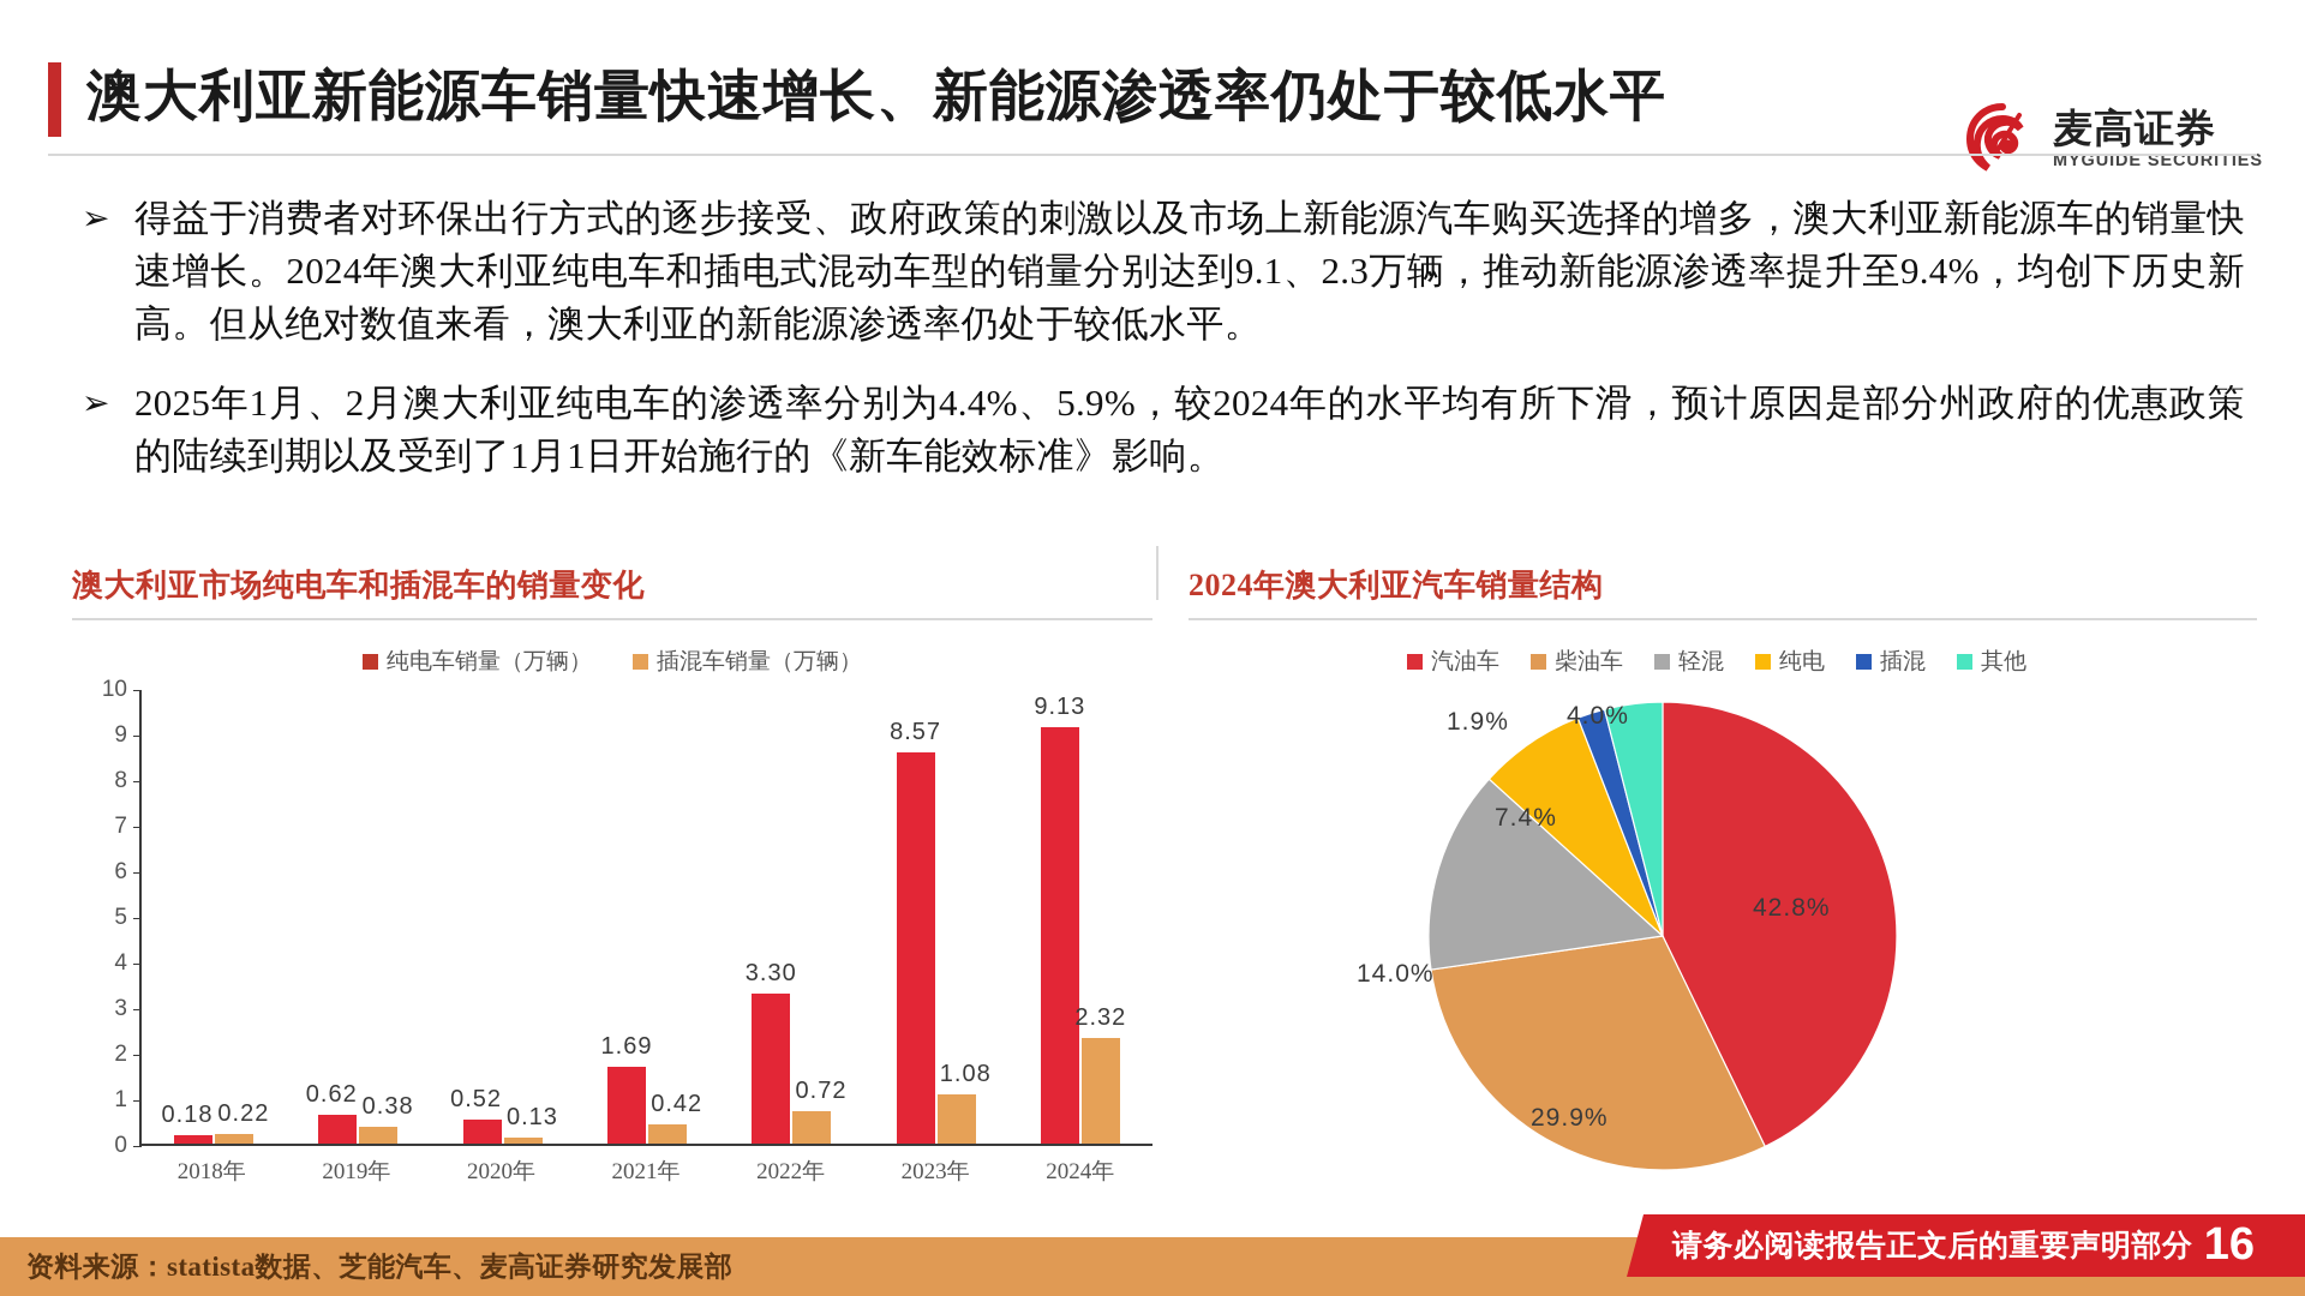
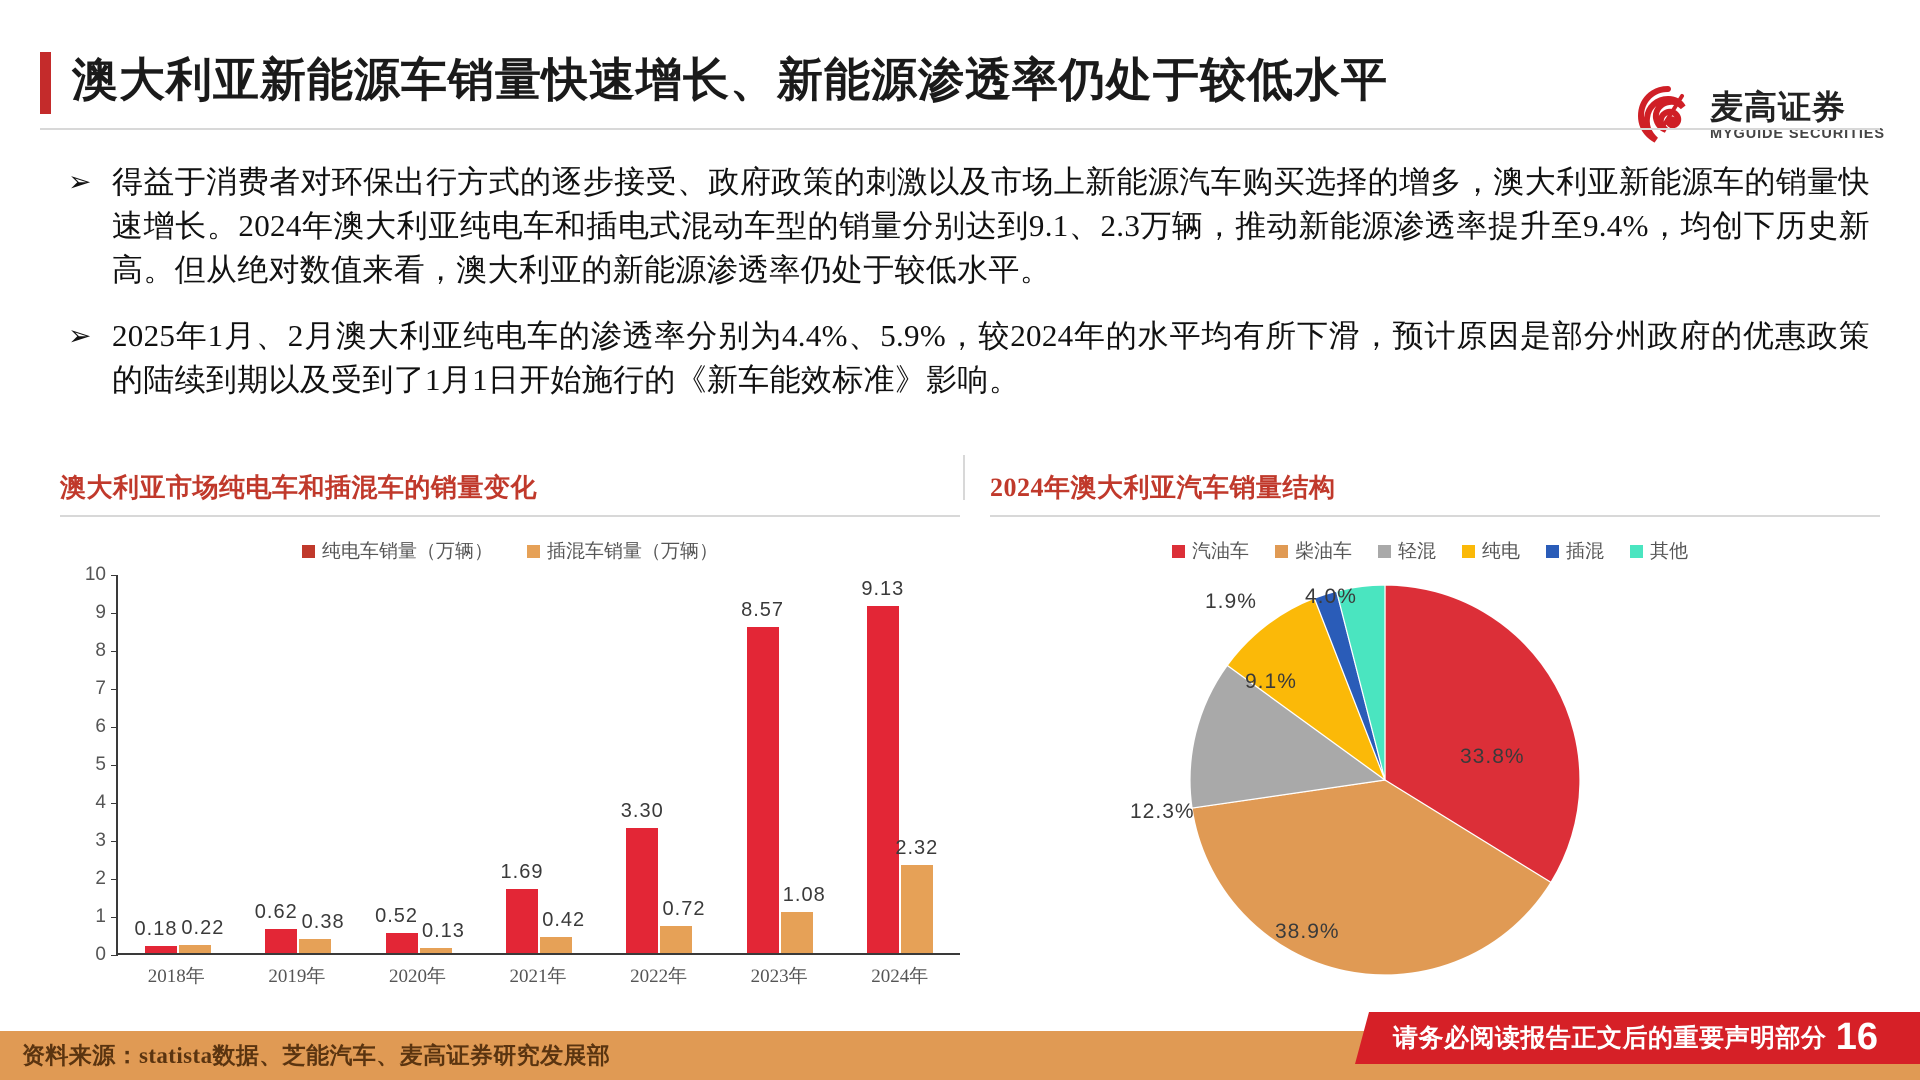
2024年澳大利亚汽车销量结构/汽油车: 42.8% -> 33.8%
2024年澳大利亚汽车销量结构/柴油车: 29.9% -> 38.9%
2024年澳大利亚汽车销量结构/轻混: 14.0% -> 12.3%
2024年澳大利亚汽车销量结构/纯电: 7.4% -> 9.1%
